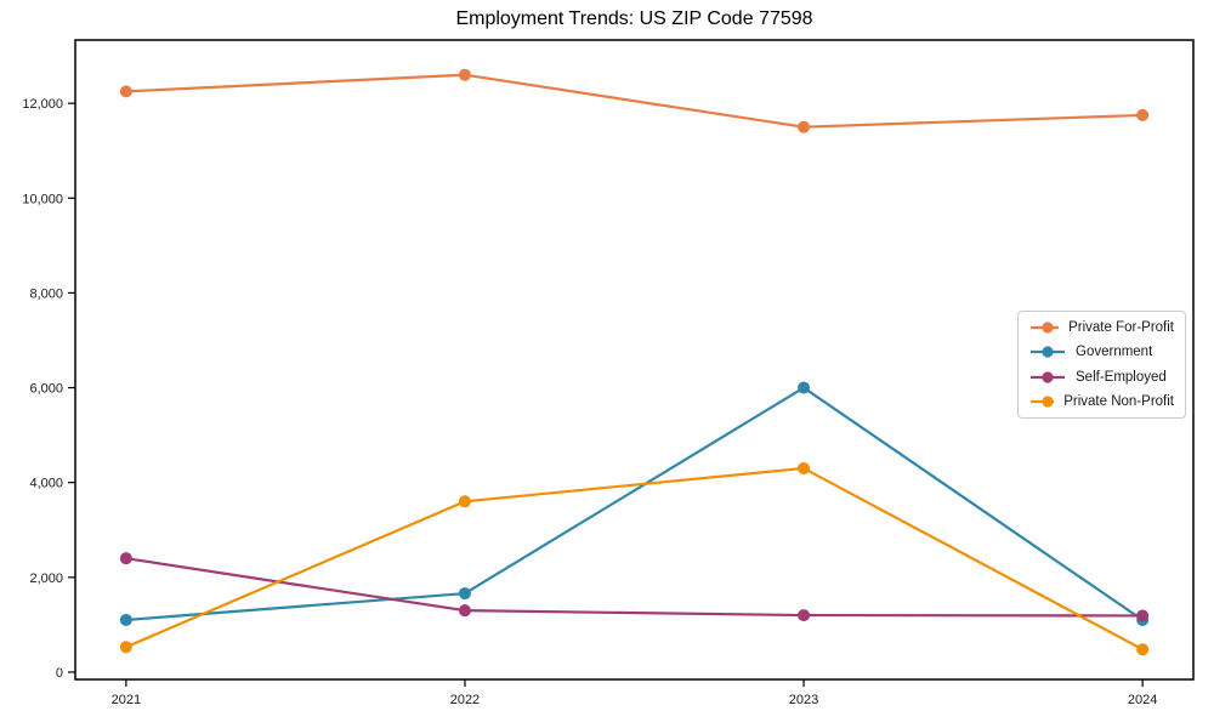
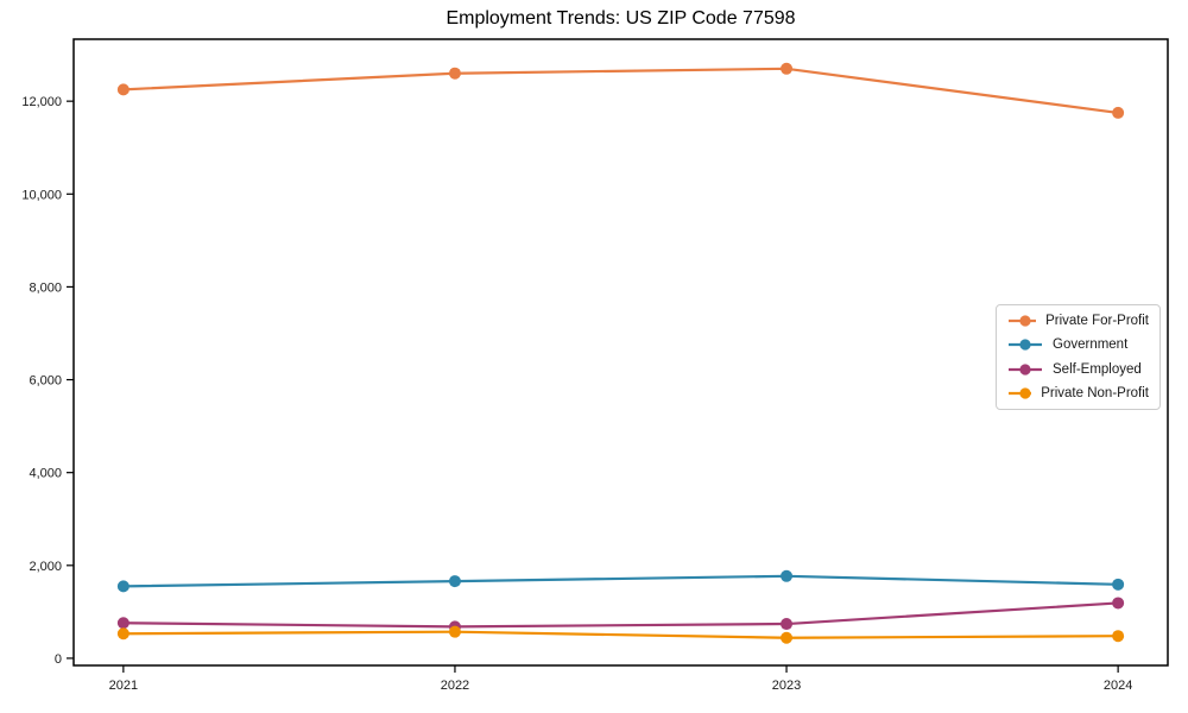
Government/2021: 1100 -> 1600
Self-Employed/2021: 2400 -> 800
Self-Employed/2022: 1300 -> 700
Private Non-Profit/2022: 3600 -> 600
Private For-Profit/2023: 11500 -> 12700
Government/2023: 6000 -> 1800
Self-Employed/2023: 1200 -> 700
Private Non-Profit/2023: 4300 -> 400
Government/2024: 1100 -> 1600
